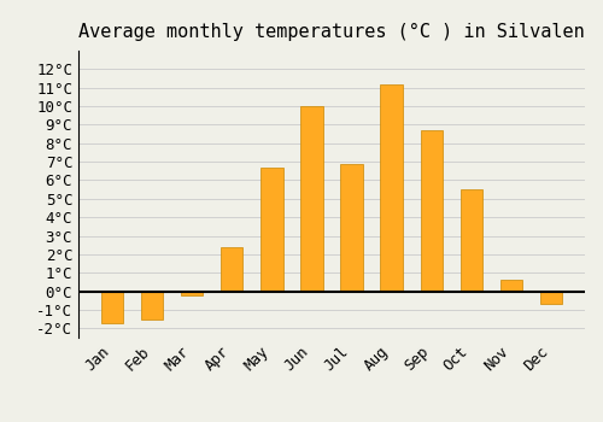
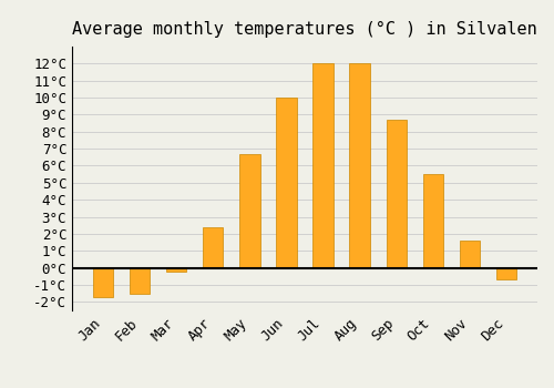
Jul: 6.9°C -> 12.0°C
Aug: 11.2°C -> 12.0°C
Nov: 0.6°C -> 1.6°C
